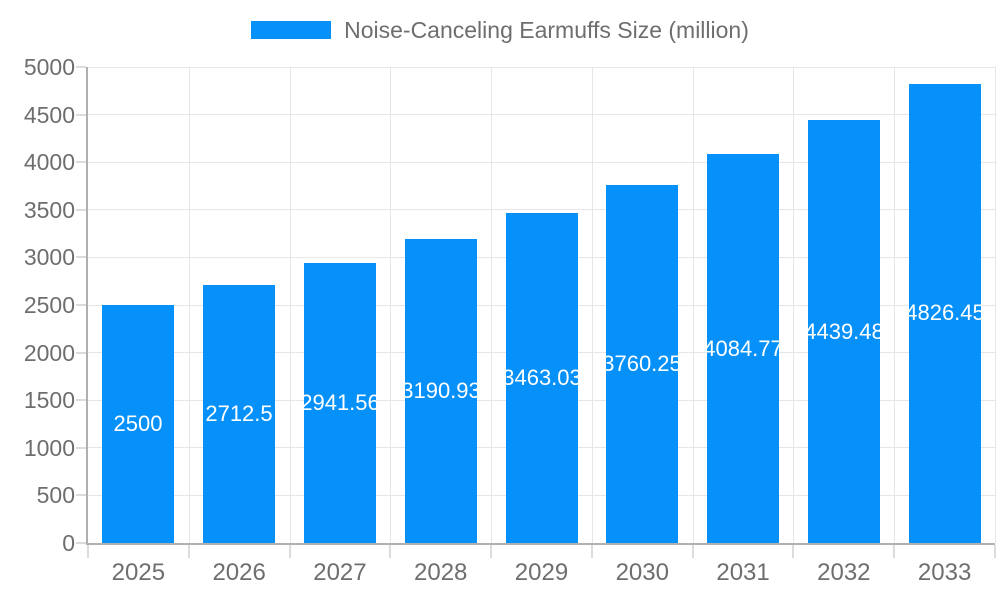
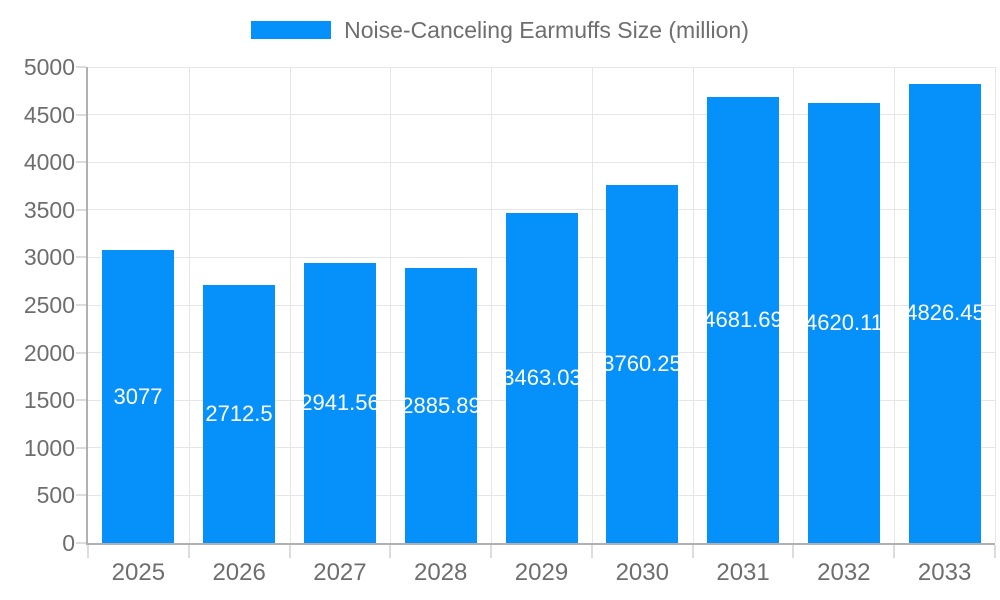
2025: 2500 -> 3077
2028: 3190.93 -> 2885.89
2031: 4084.77 -> 4681.69
2032: 4439.48 -> 4620.11
